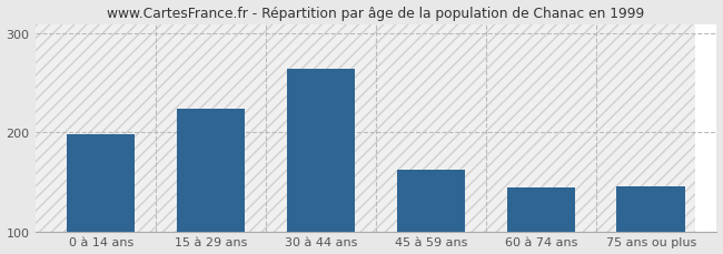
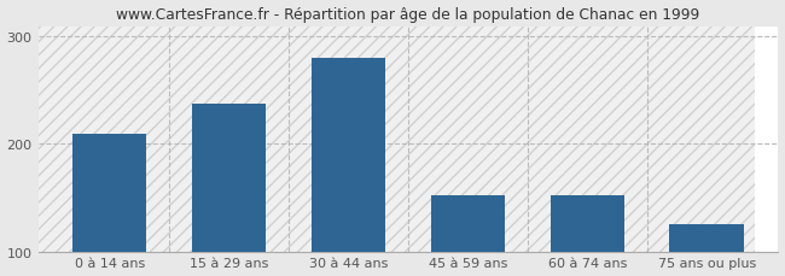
0 à 14 ans: 198 -> 210
15 à 29 ans: 224 -> 238
30 à 44 ans: 264 -> 280
45 à 59 ans: 162 -> 152
60 à 74 ans: 144 -> 152
75 ans ou plus: 146 -> 125
